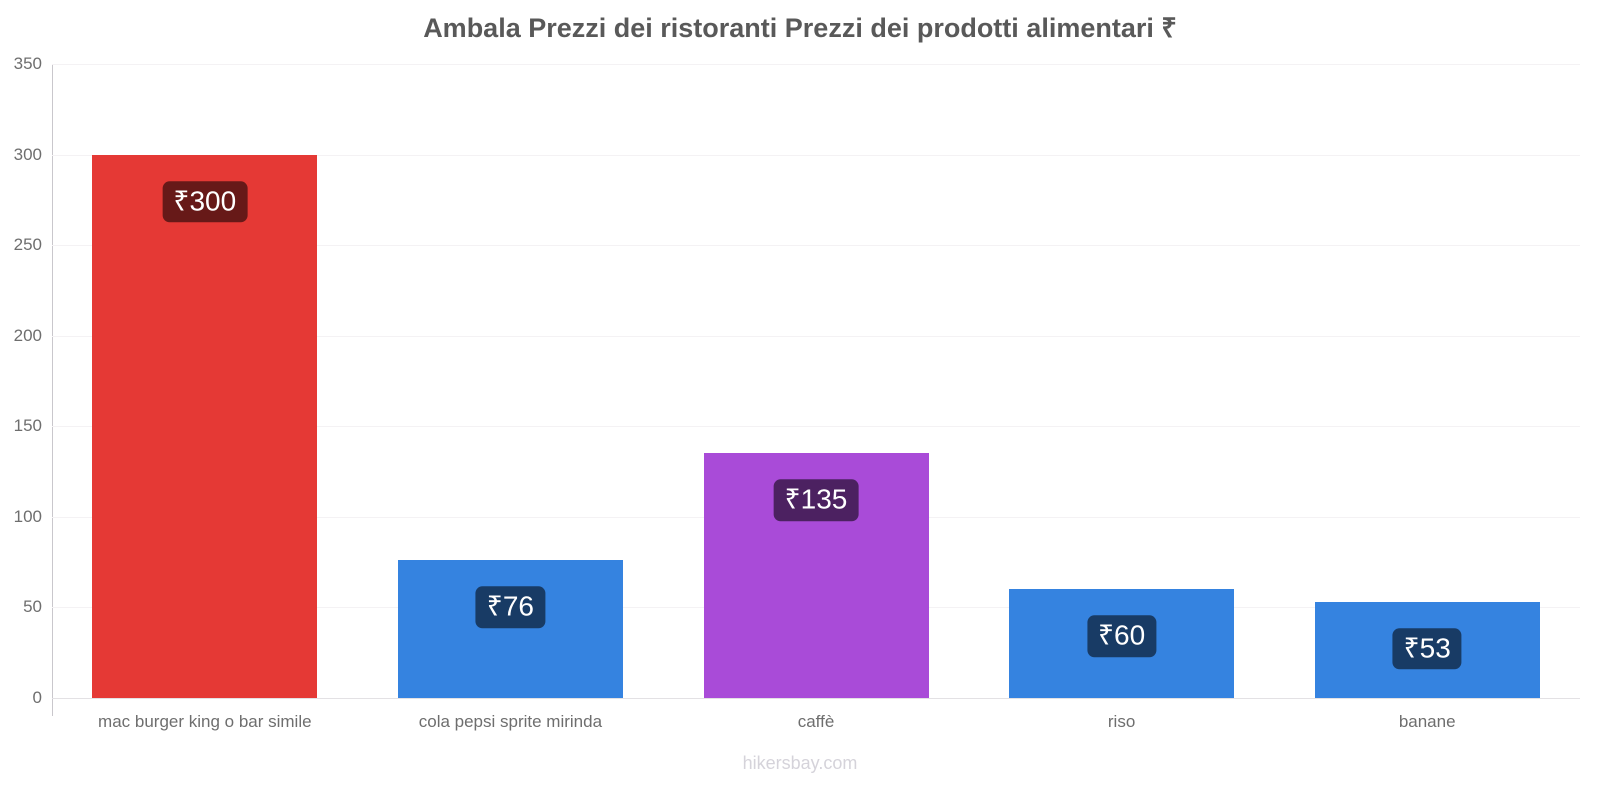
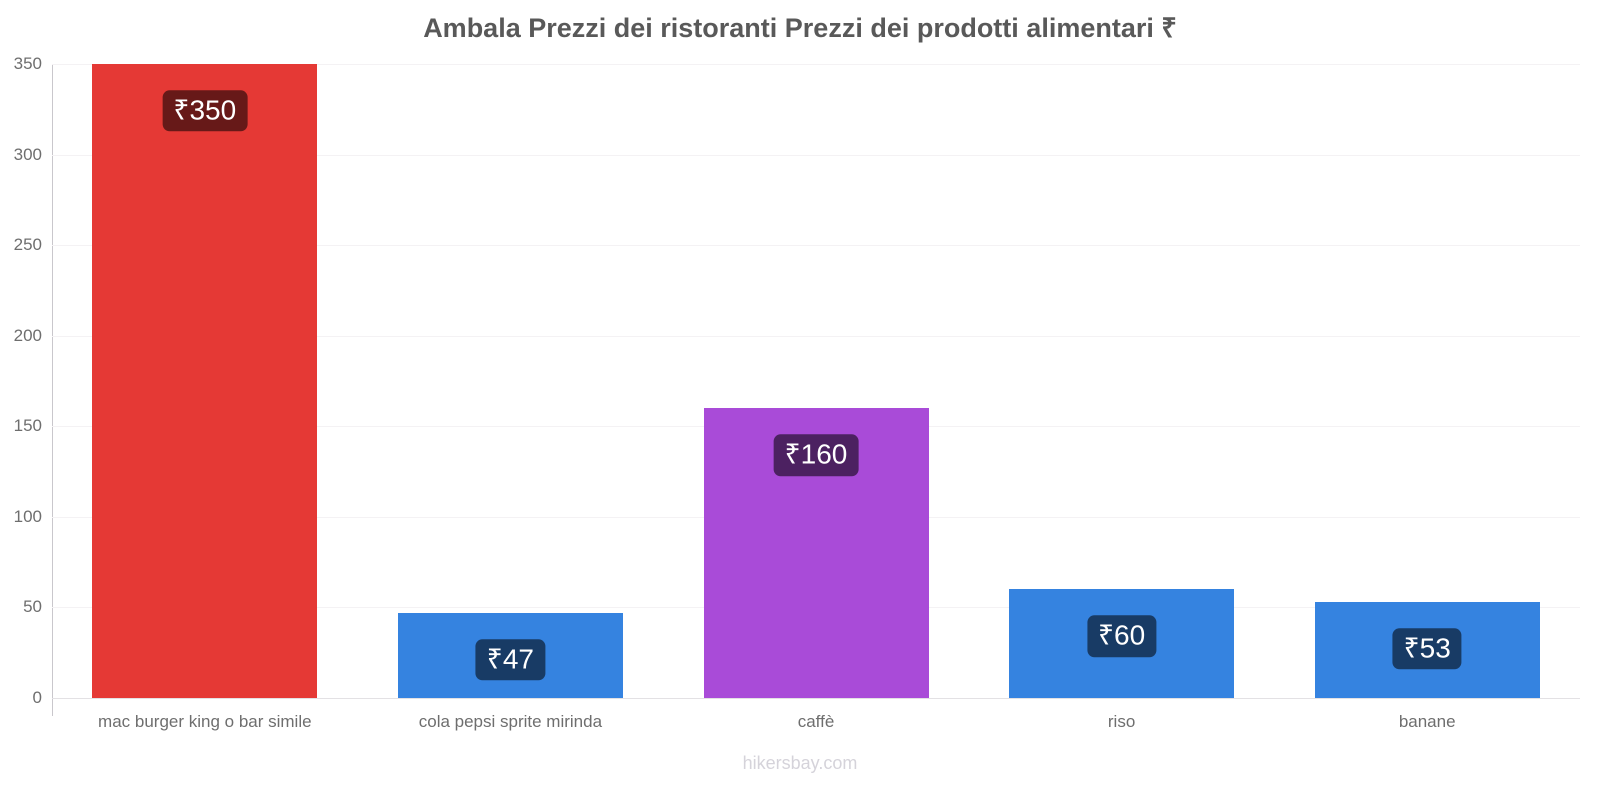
mac burger king o bar simile: 300 -> 350
cola pepsi sprite mirinda: 76 -> 47
caffè: 135 -> 160
